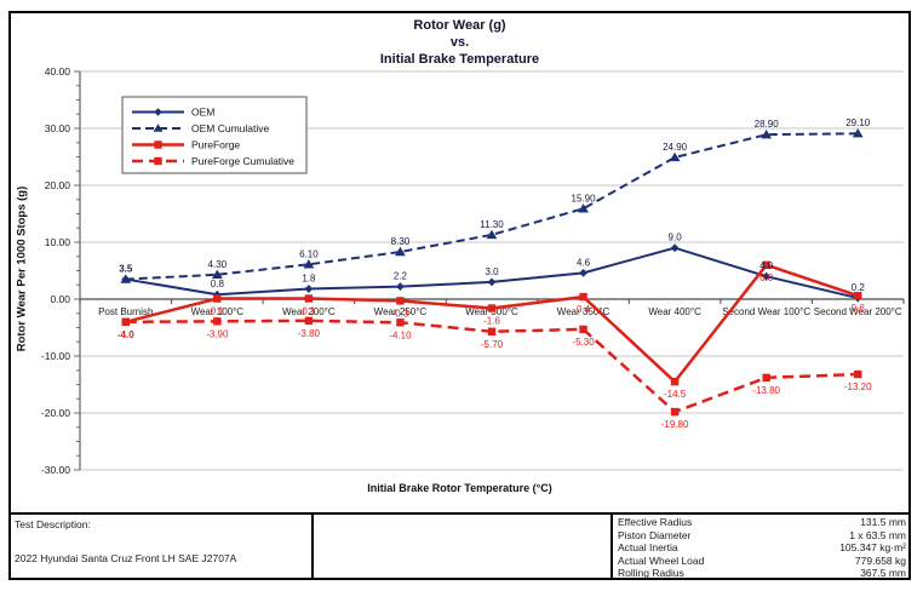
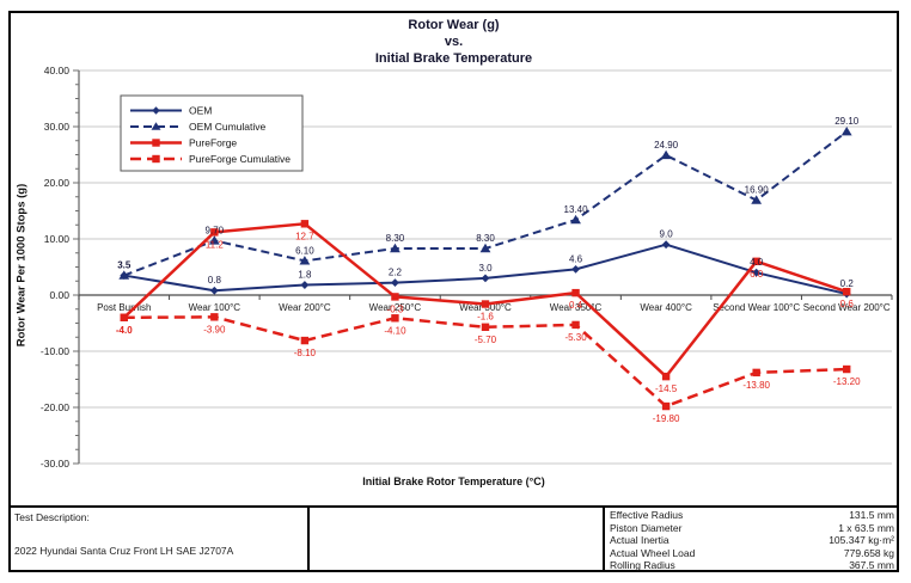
OEM Cumulative/Wear 100°C: 4.30 -> 9.70
PureForge/Wear 100°C: 0.1 -> 11.2
PureForge/Wear 200°C: 0.1 -> 12.7
PureForge Cumulative/Wear 200°C: -3.80 -> -8.10
OEM Cumulative/Wear 300°C: 11.30 -> 8.30
OEM Cumulative/Wear 350°C: 15.90 -> 13.40
OEM Cumulative/Second Wear 100°C: 28.90 -> 16.90
